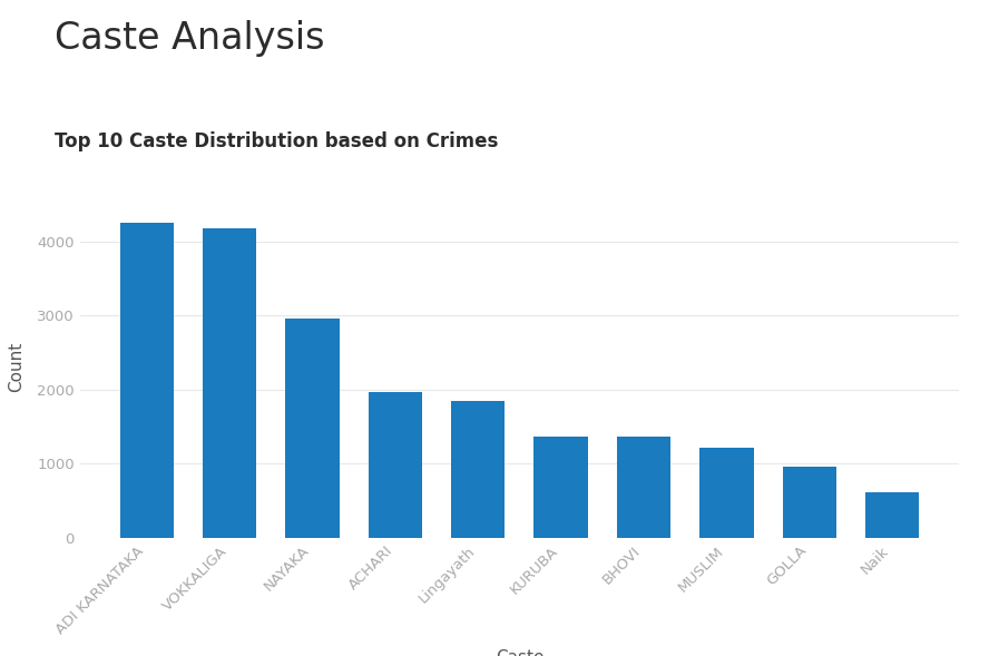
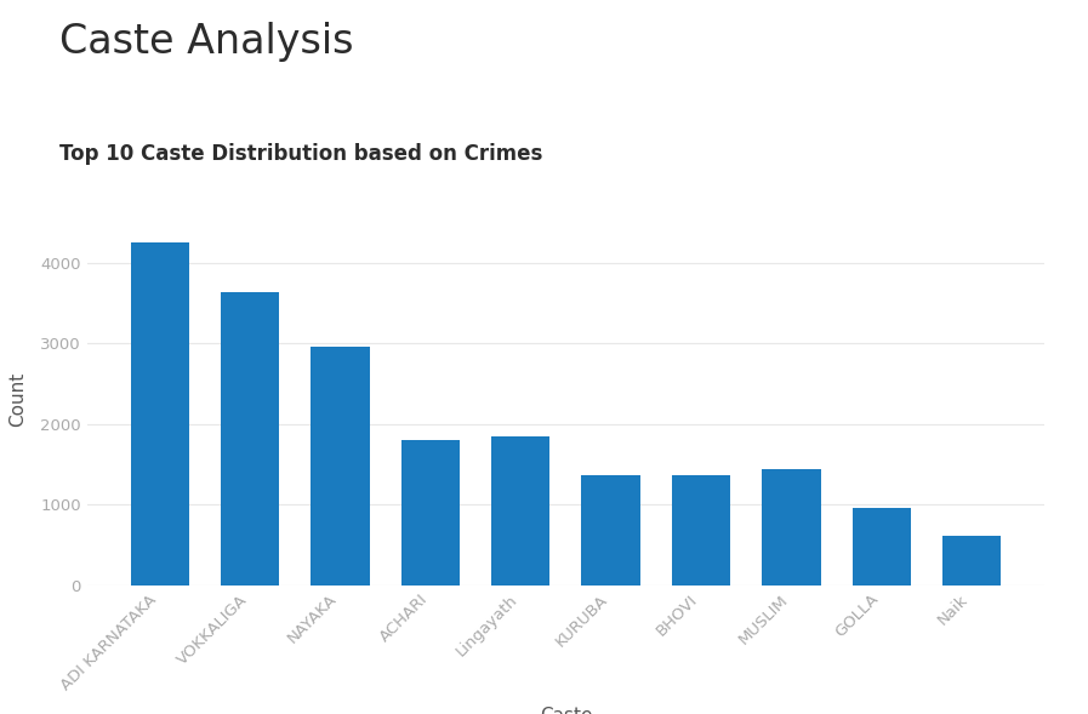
VOKKALIGA: 4180 -> 3640
ACHARI: 1970 -> 1800
MUSLIM: 1210 -> 1440
